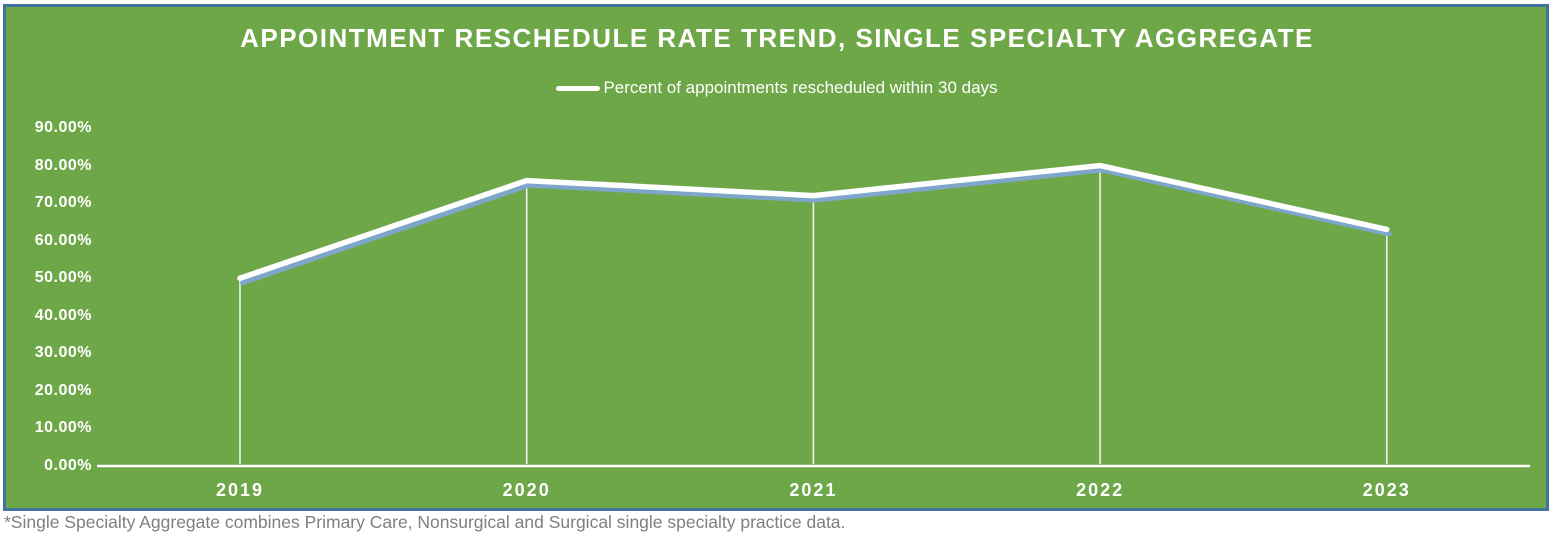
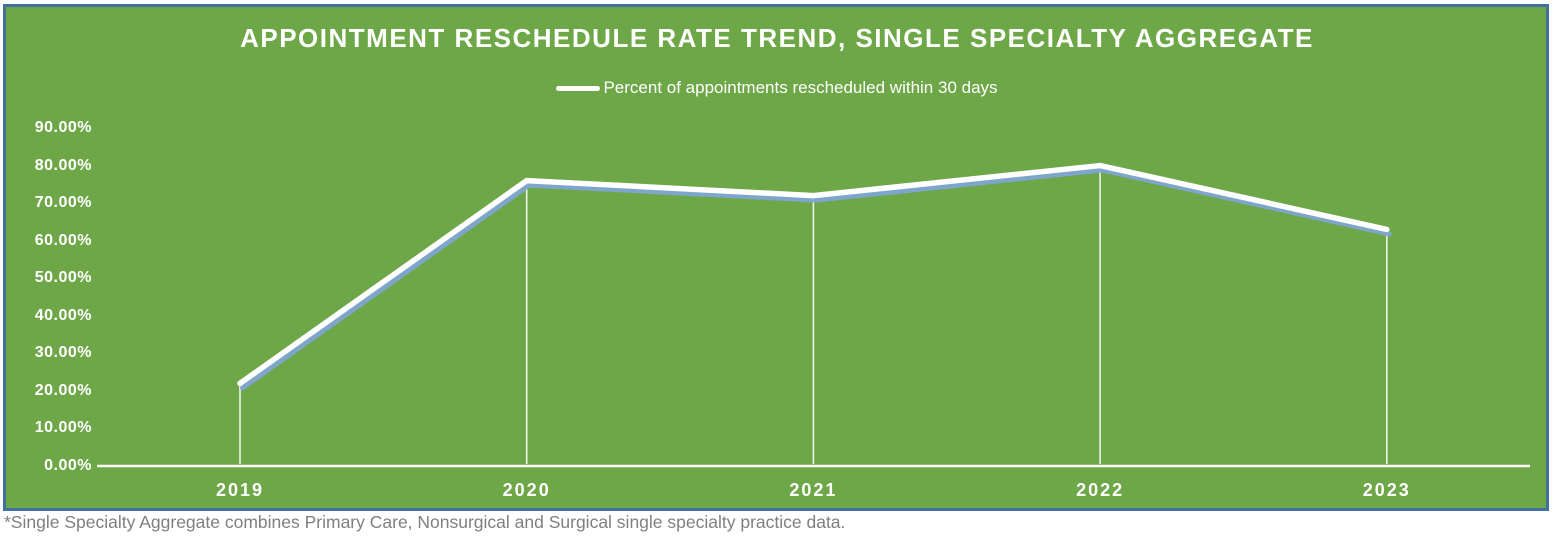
2019: 50% -> 22%
